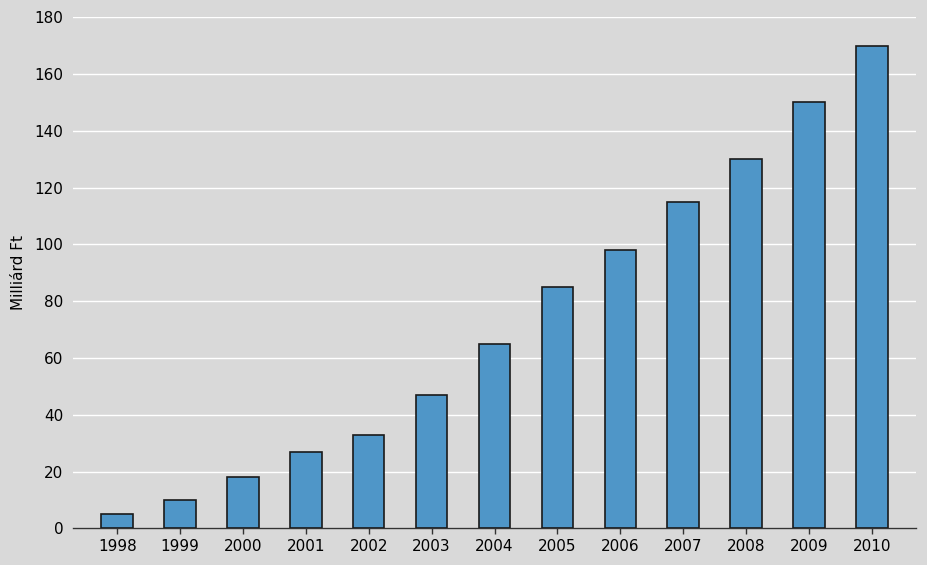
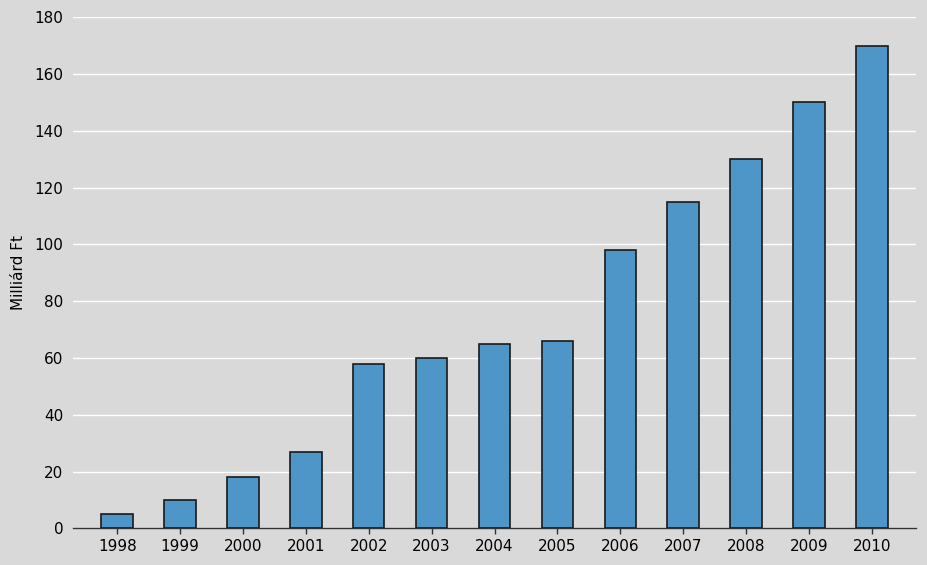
2002: 33 -> 58
2003: 47 -> 60
2005: 85 -> 66
